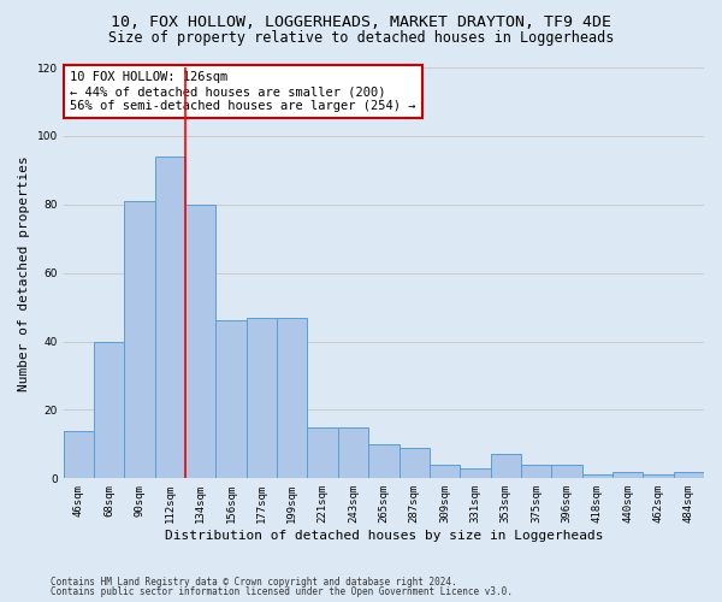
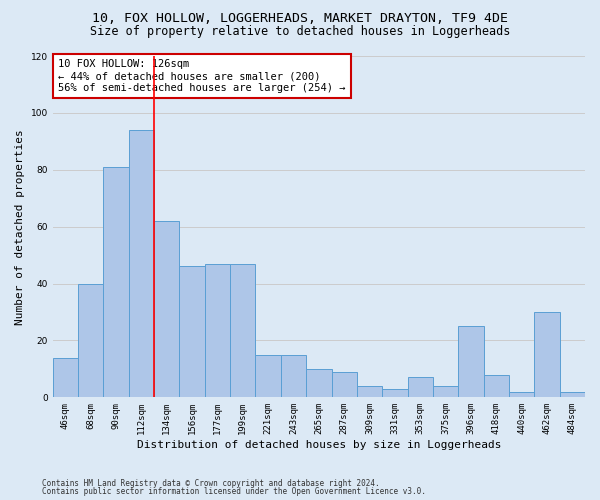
134sqm: 80 -> 62
396sqm: 4 -> 25
418sqm: 1 -> 8
462sqm: 1 -> 30
